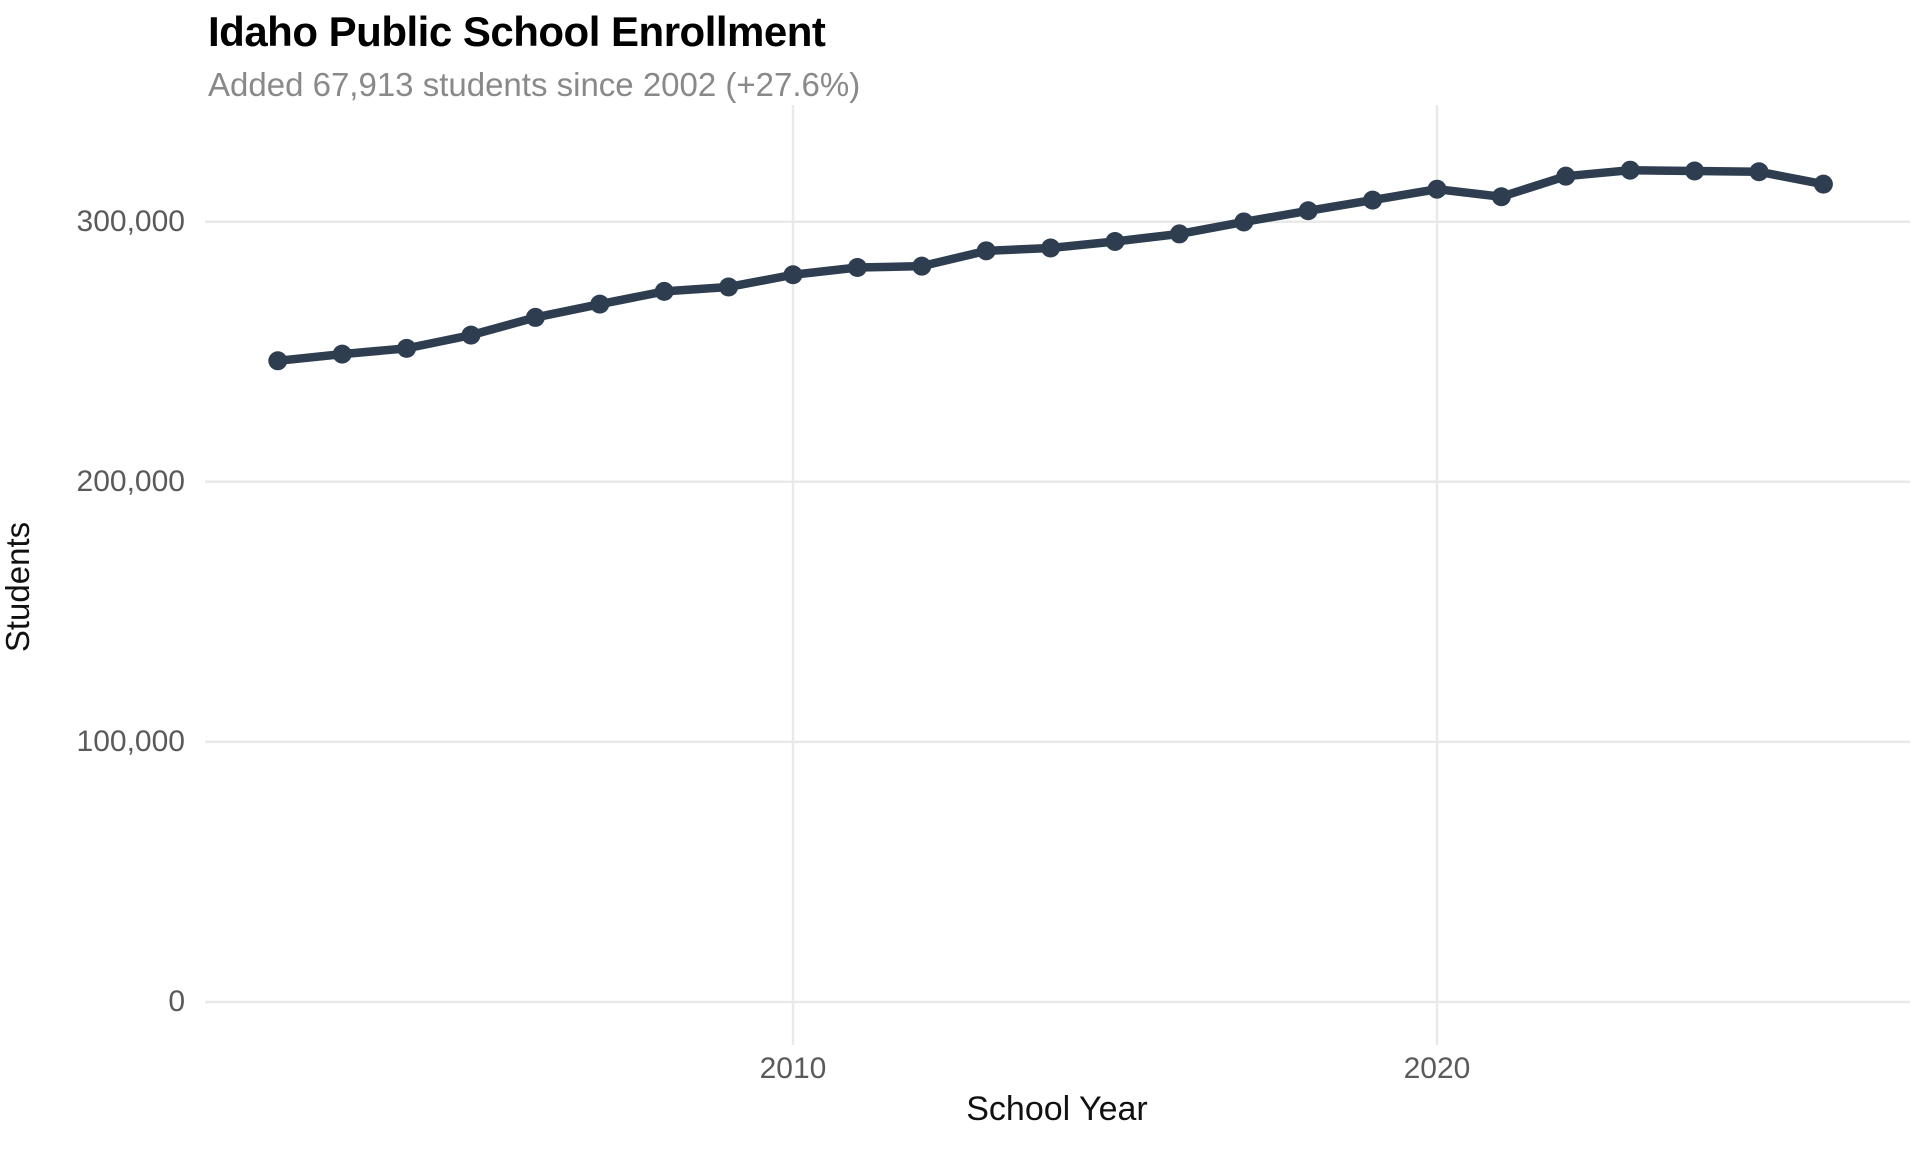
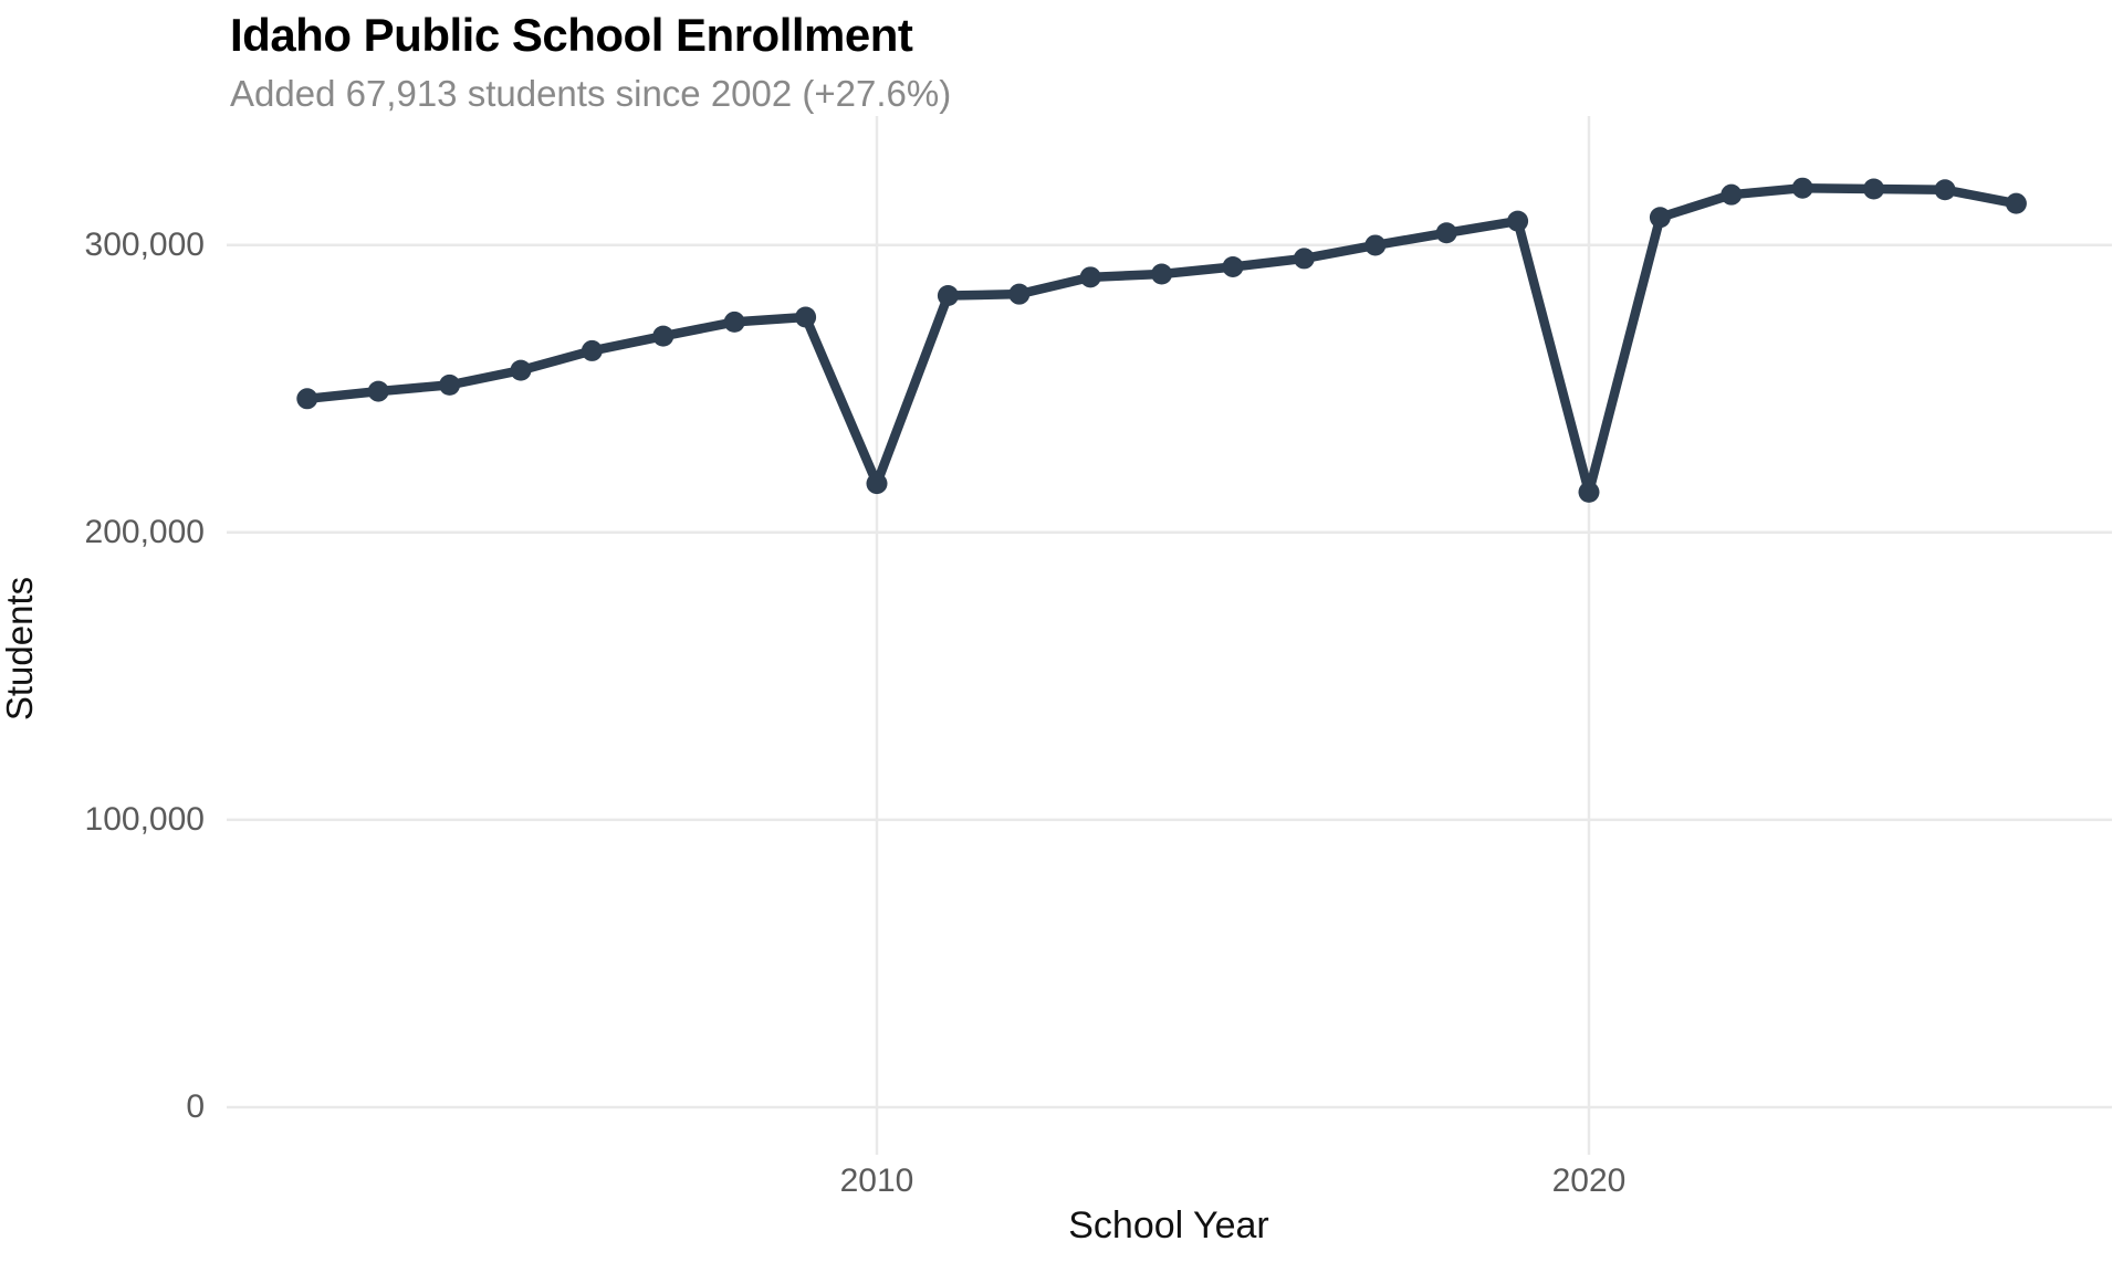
2010: 280000 -> 217000
2020: 312000 -> 214000
